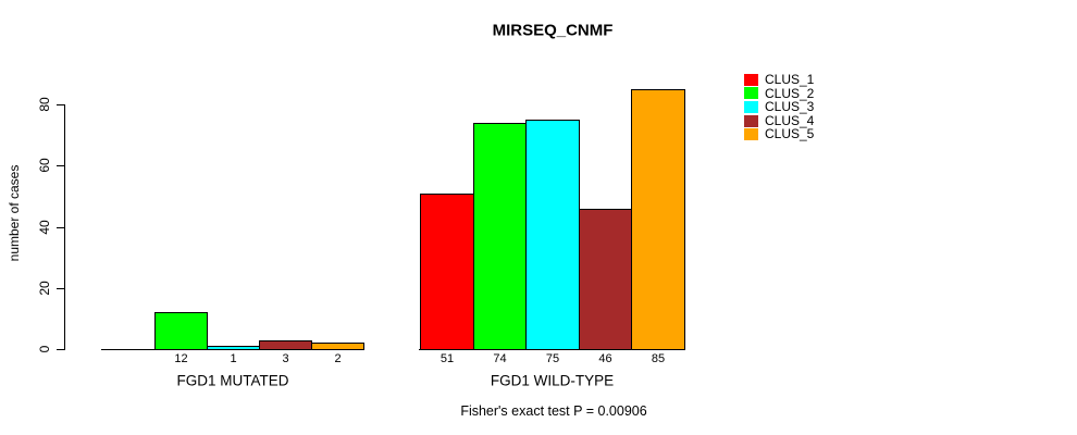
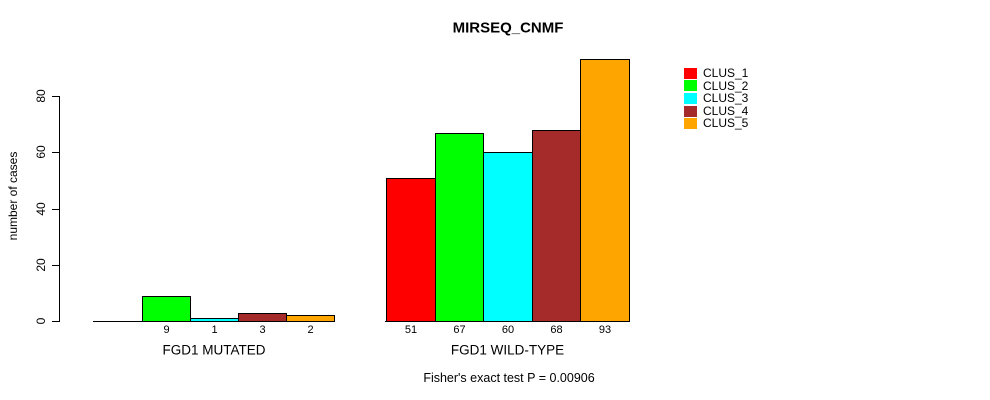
CLUS_2/FGD1 MUTATED: 12 -> 9
CLUS_2/FGD1 WILD-TYPE: 74 -> 67
CLUS_3/FGD1 WILD-TYPE: 75 -> 60
CLUS_4/FGD1 WILD-TYPE: 46 -> 68
CLUS_5/FGD1 WILD-TYPE: 85 -> 93
